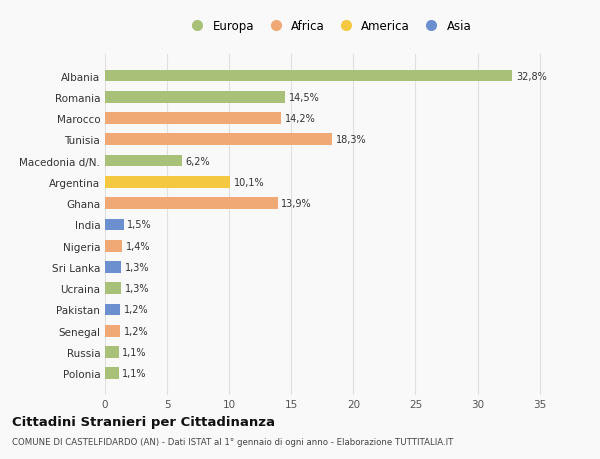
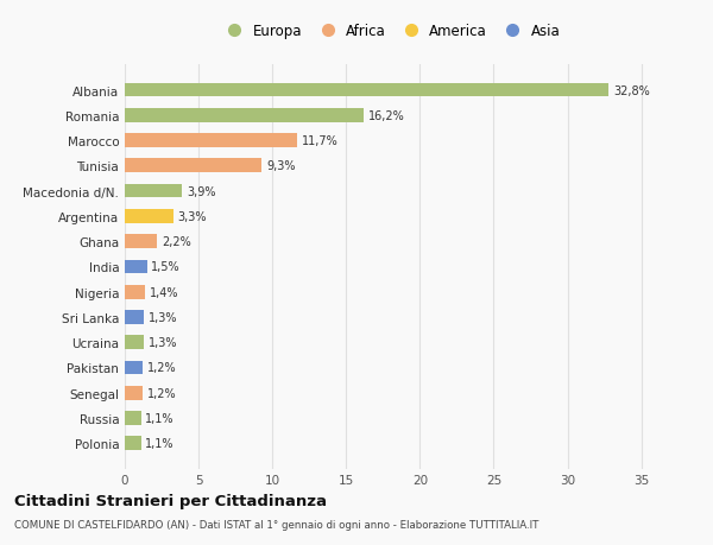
Romania: 14,5% -> 16,2%
Marocco: 14,2% -> 11,7%
Tunisia: 18,3% -> 9,3%
Macedonia d/N.: 6,2% -> 3,9%
Argentina: 10,1% -> 3,3%
Ghana: 13,9% -> 2,2%
